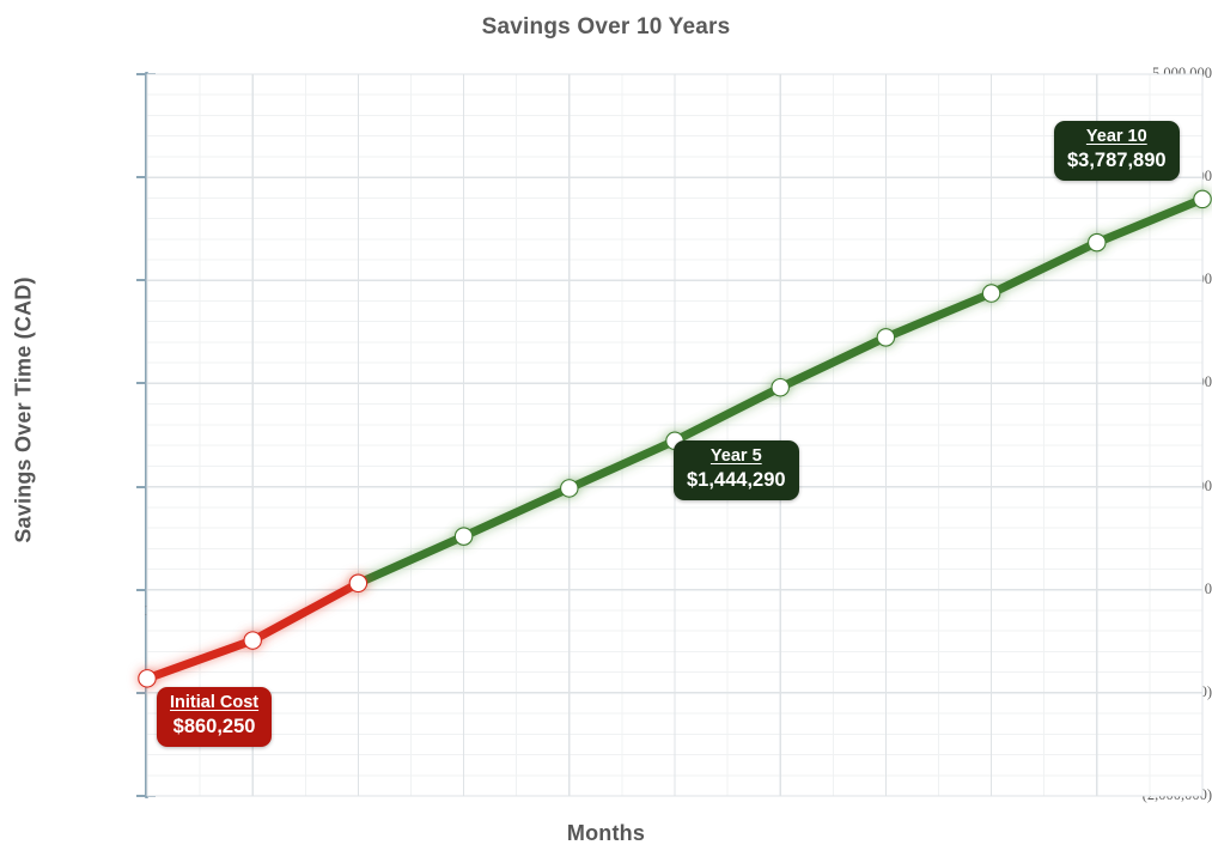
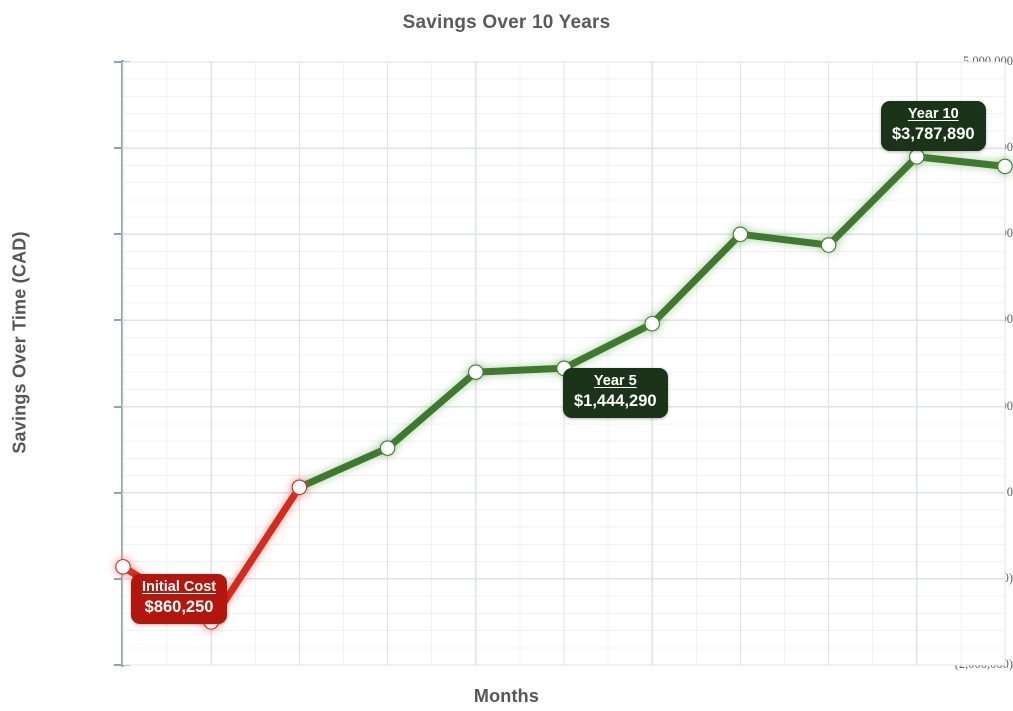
13: -500000 -> -1500000
49: 1000000 -> 1400000
85: 2400000 -> 3000000
109: 3400000 -> 3900000
